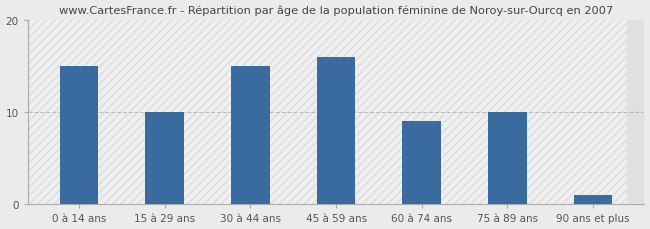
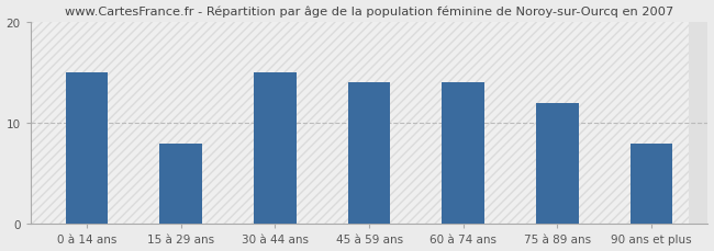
15 à 29 ans: 10 -> 8
45 à 59 ans: 16 -> 14
60 à 74 ans: 9 -> 14
75 à 89 ans: 10 -> 12
90 ans et plus: 1 -> 8
